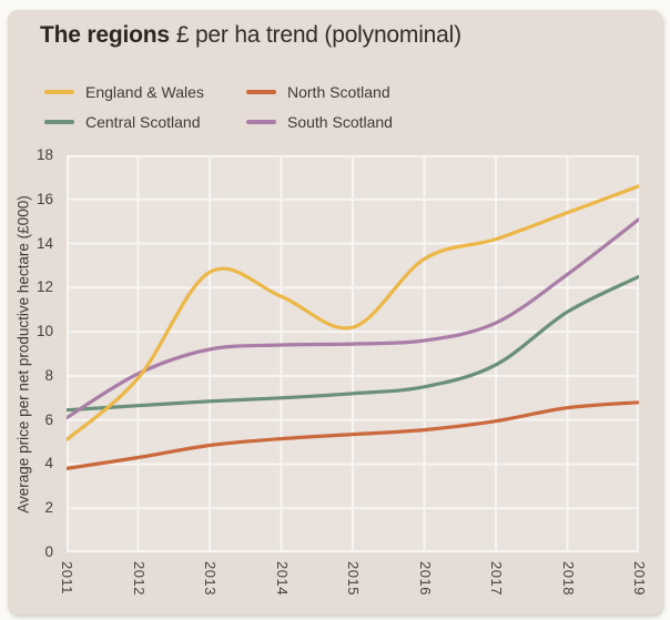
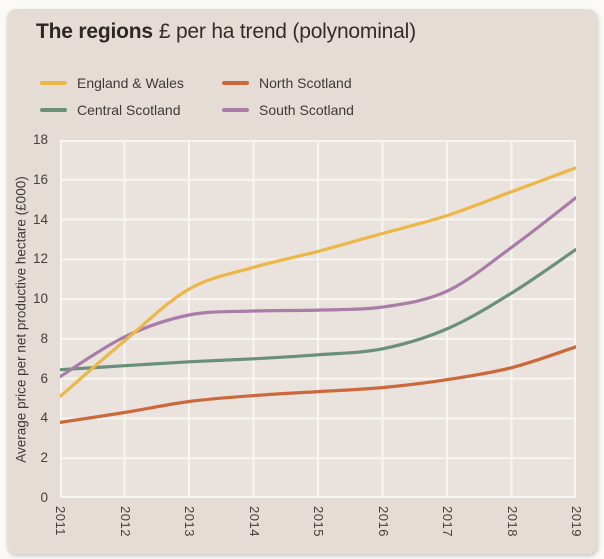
England & Wales/2013: 12.7 -> 10.5
England & Wales/2015: 10.2 -> 12.4
Central Scotland/2018: 10.9 -> 10.3
North Scotland/2019: 6.8 -> 7.6
